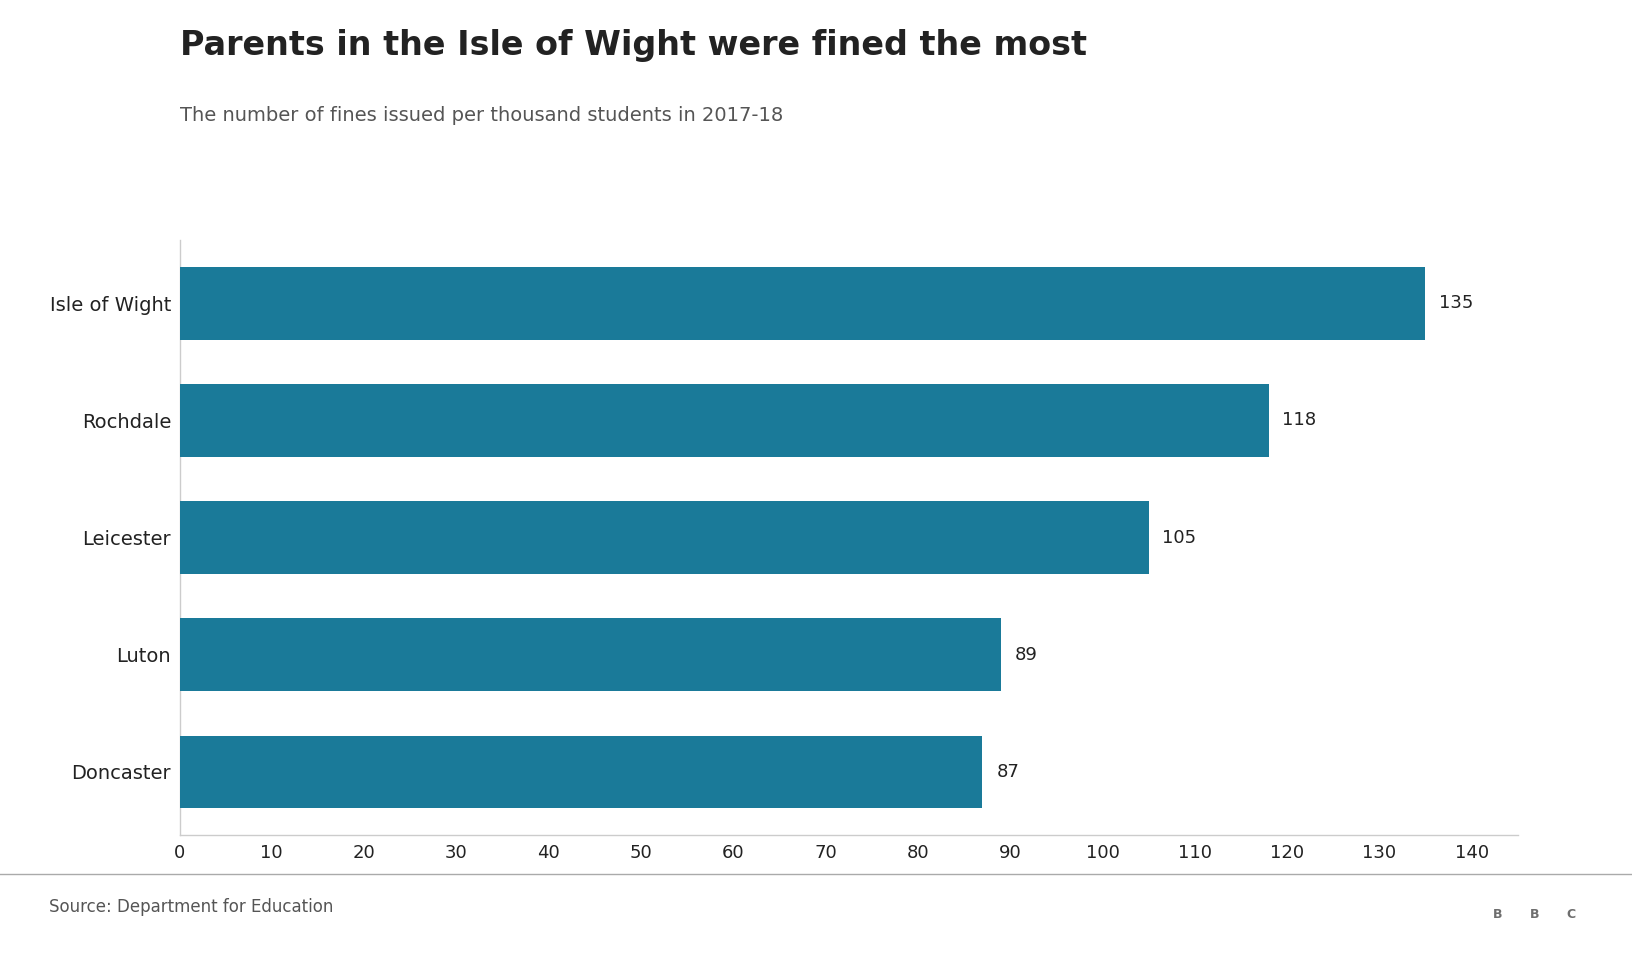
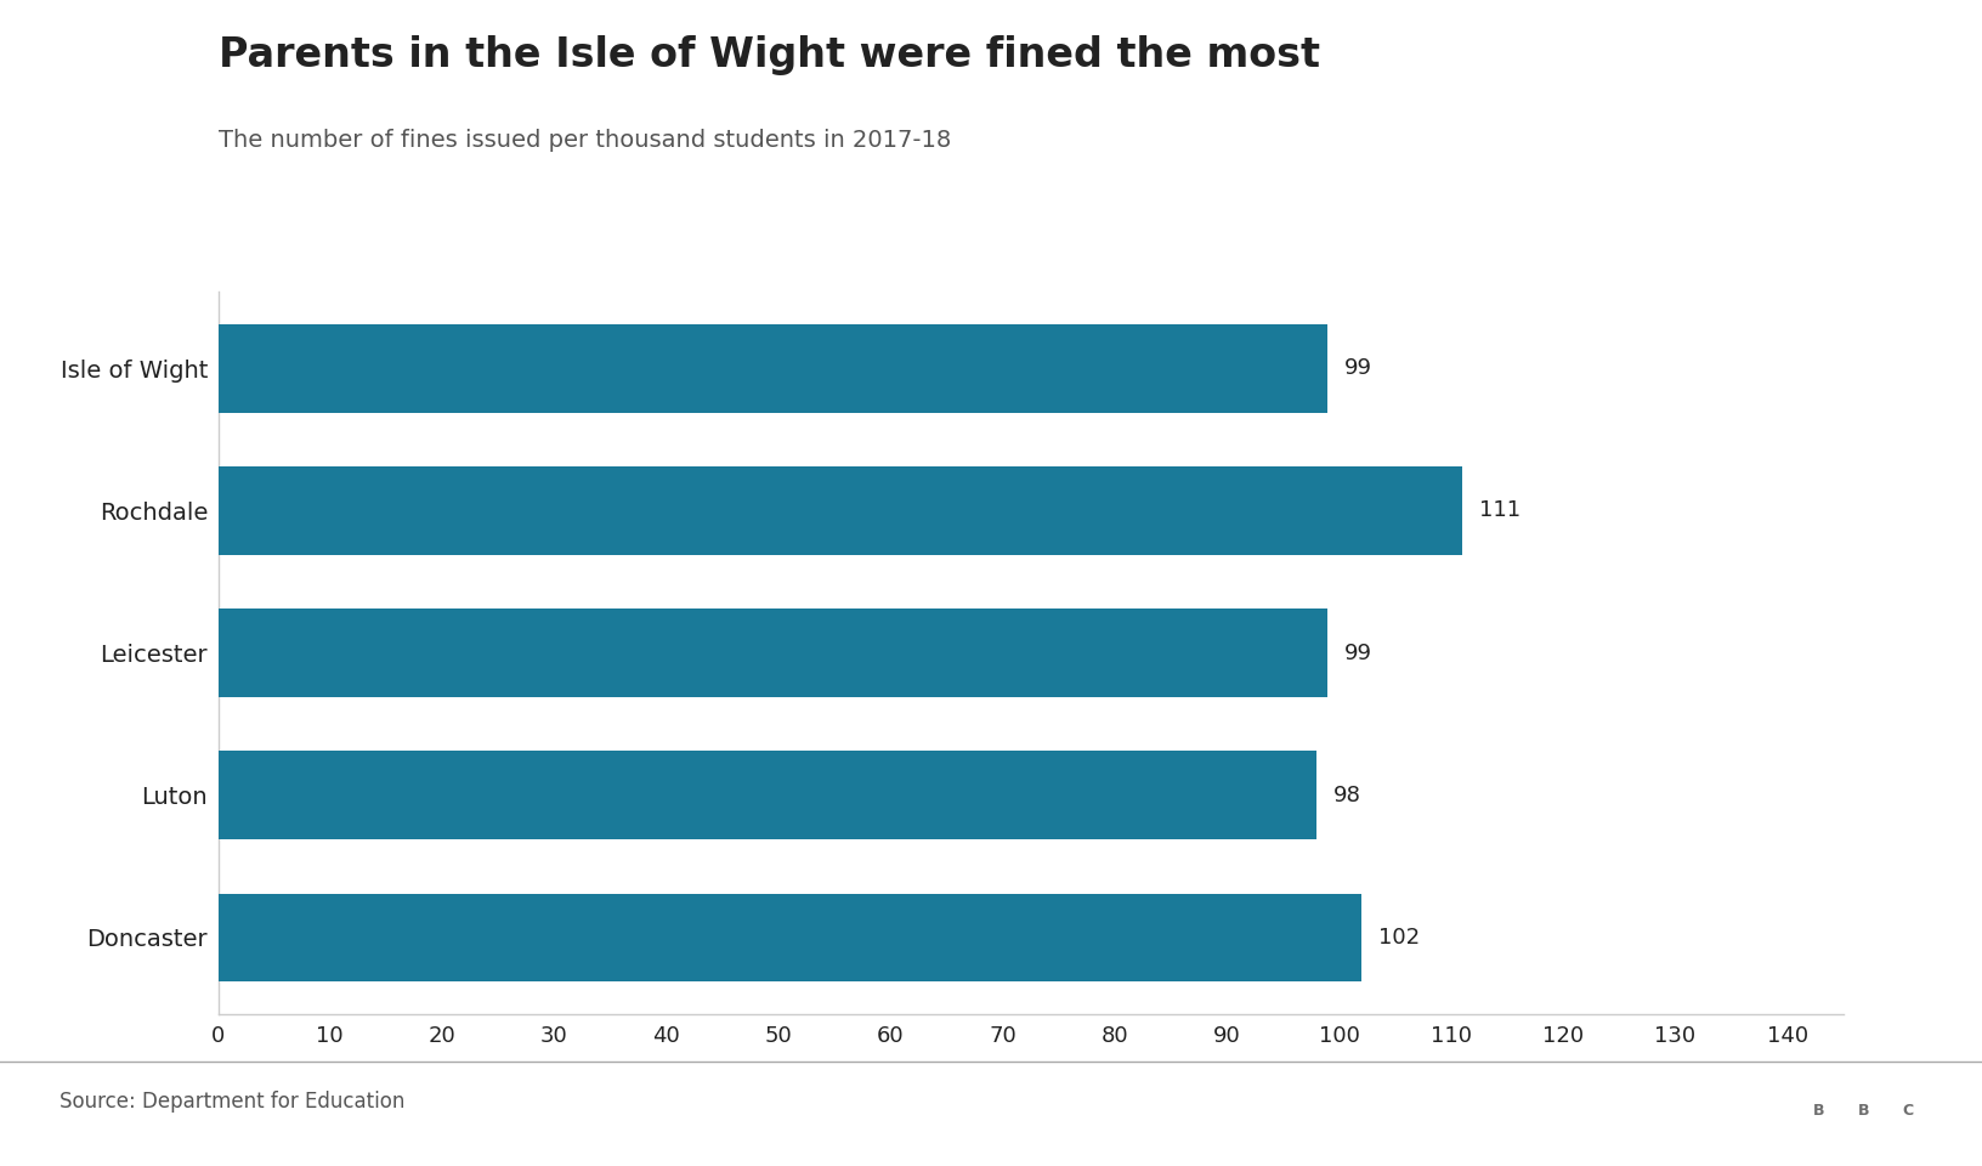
Isle of Wight: 135 -> 99
Rochdale: 118 -> 111
Leicester: 105 -> 99
Luton: 89 -> 98
Doncaster: 87 -> 102
